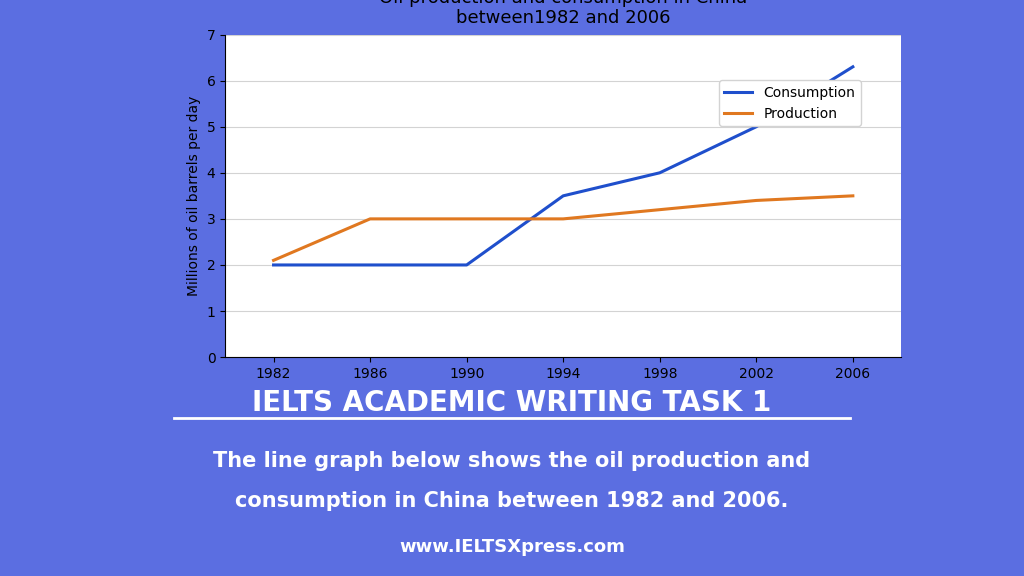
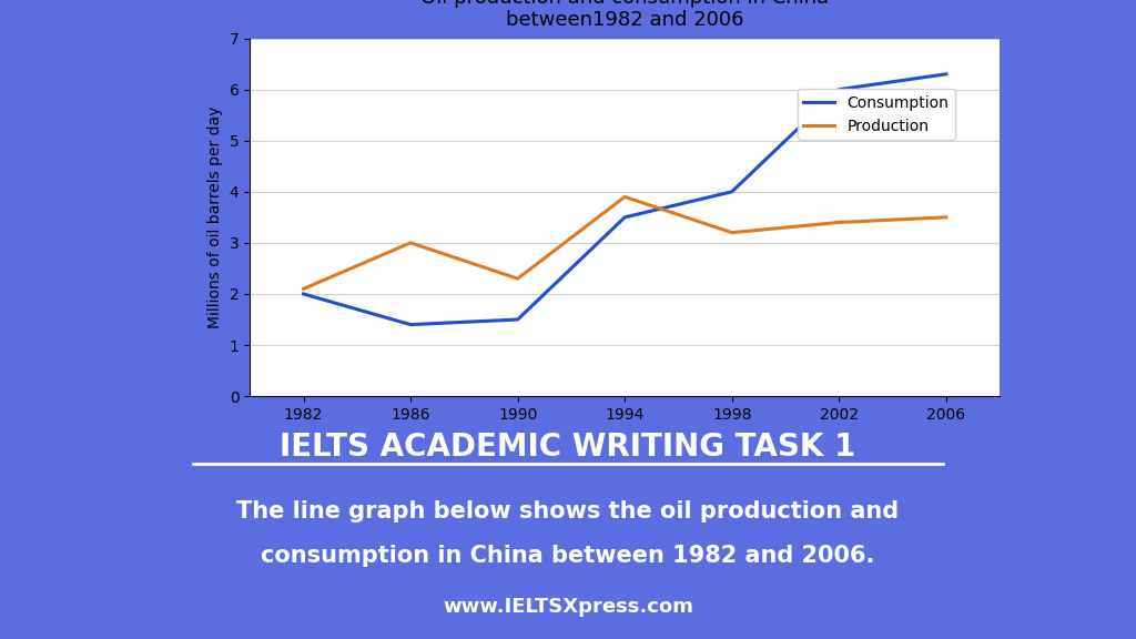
Consumption/1986: 2.0 -> 1.4
Consumption/1990: 2.0 -> 1.5
Production/1990: 3.0 -> 2.3
Production/1994: 3.0 -> 3.9
Consumption/2002: 5.0 -> 6.0
